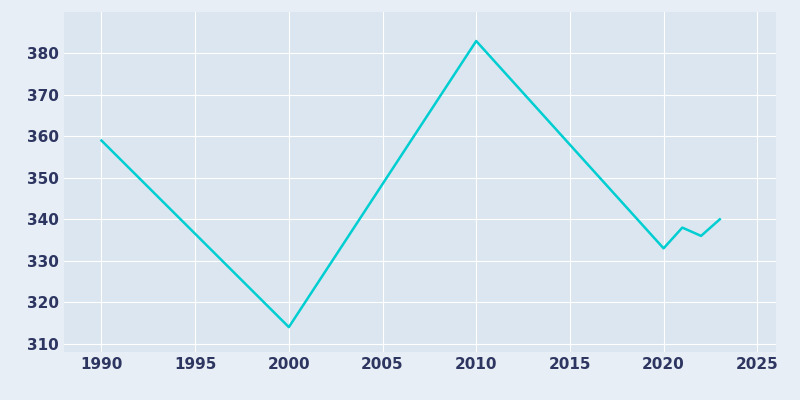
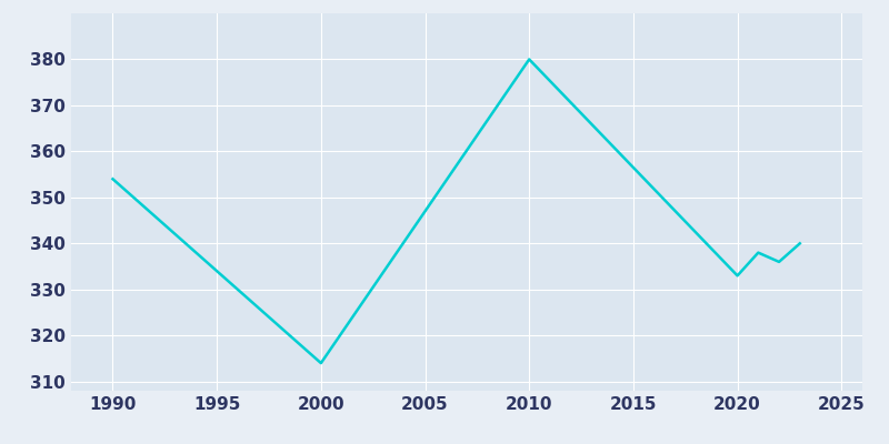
1990: 359 -> 354
2010: 383 -> 380
